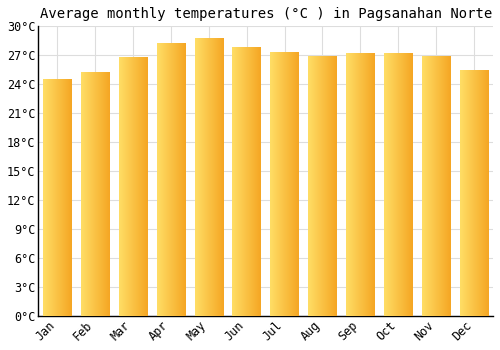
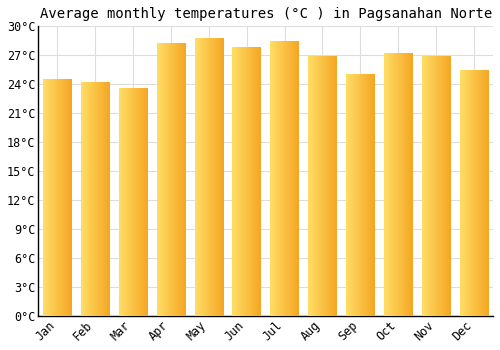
Feb: 25.2°C -> 24.2°C
Mar: 26.8°C -> 23.6°C
Jul: 27.3°C -> 28.4°C
Sep: 27.2°C -> 25.0°C
